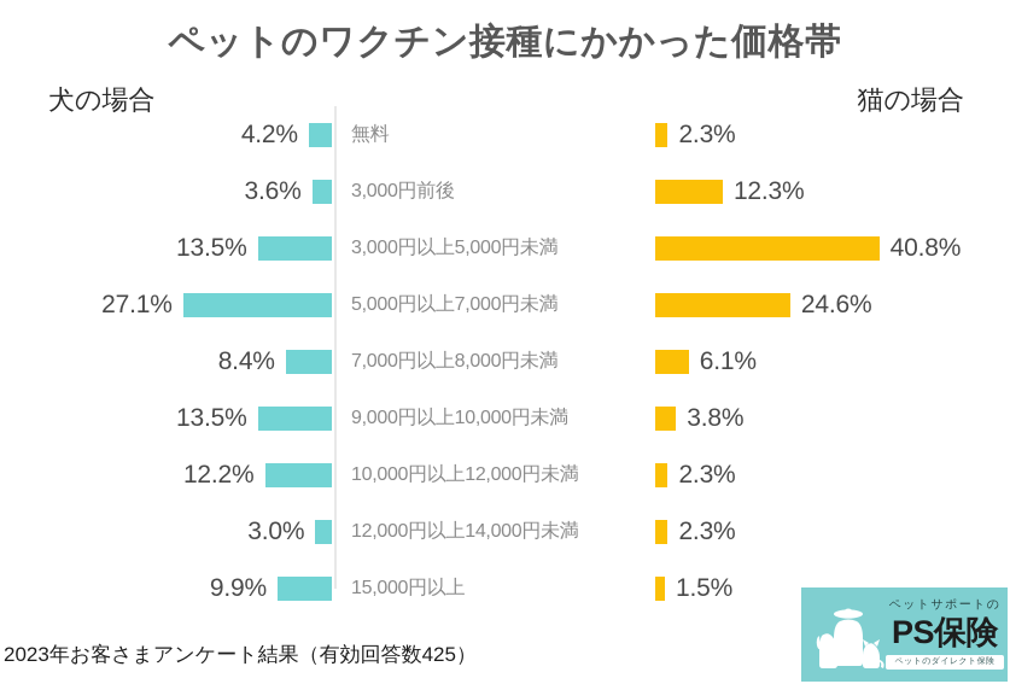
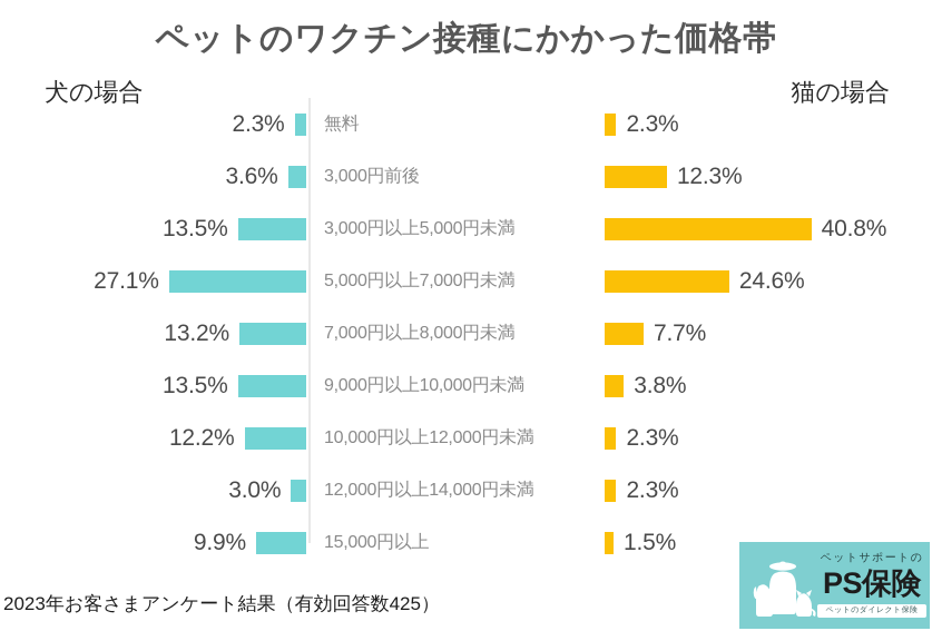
犬の場合/無料: 4.2% -> 2.3%
犬の場合/7,000円以上8,000円未満: 8.4% -> 13.2%
猫の場合/7,000円以上8,000円未満: 6.1% -> 7.7%
